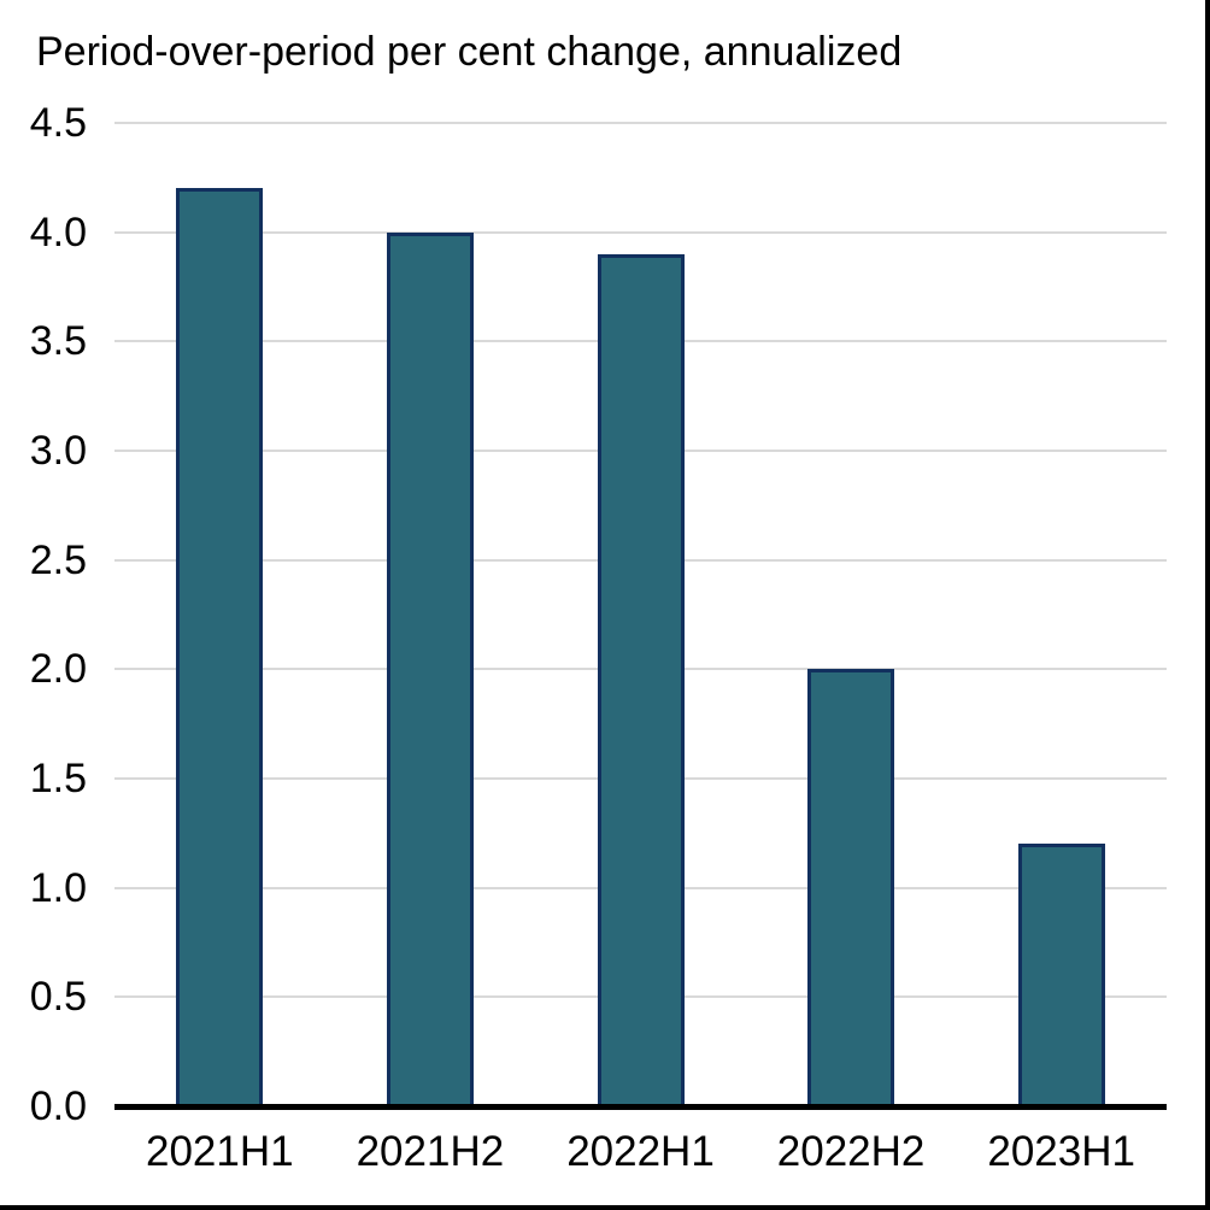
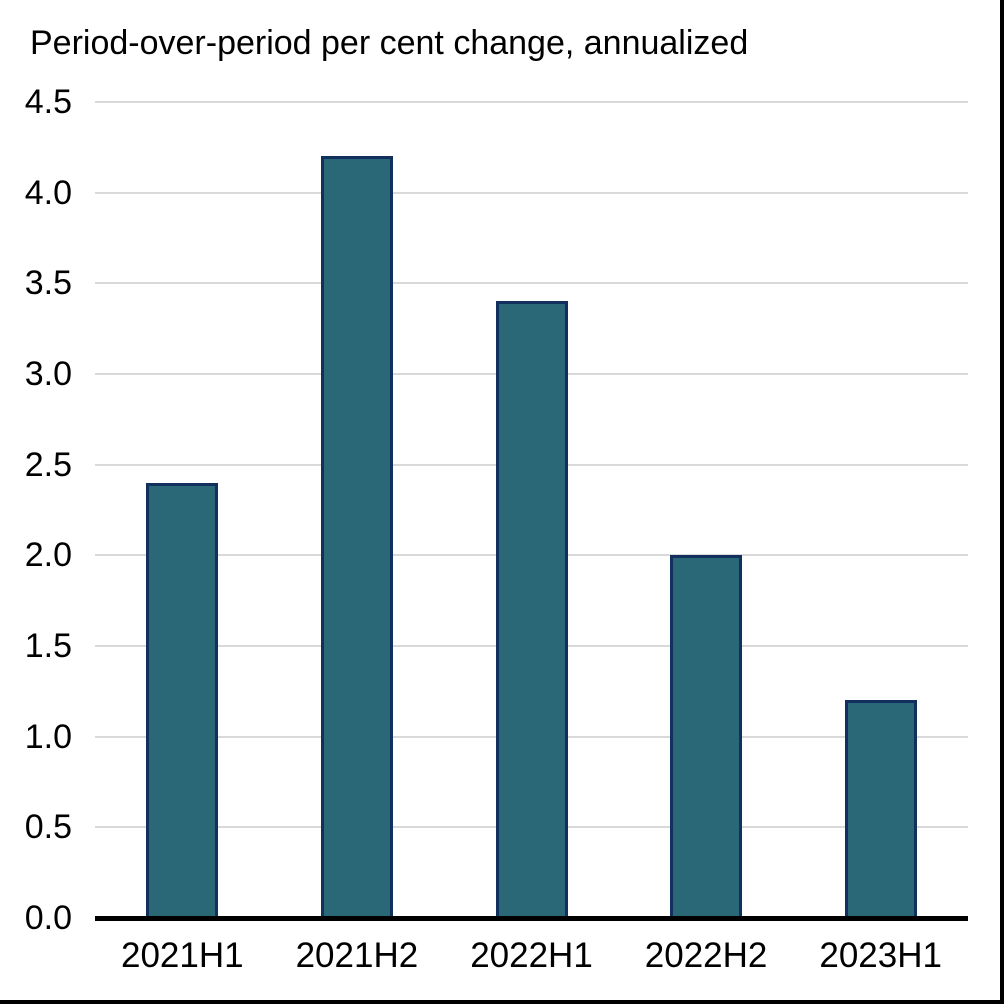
2021H1: 4.2 -> 2.4
2021H2: 4.0 -> 4.2
2022H1: 3.9 -> 3.4
